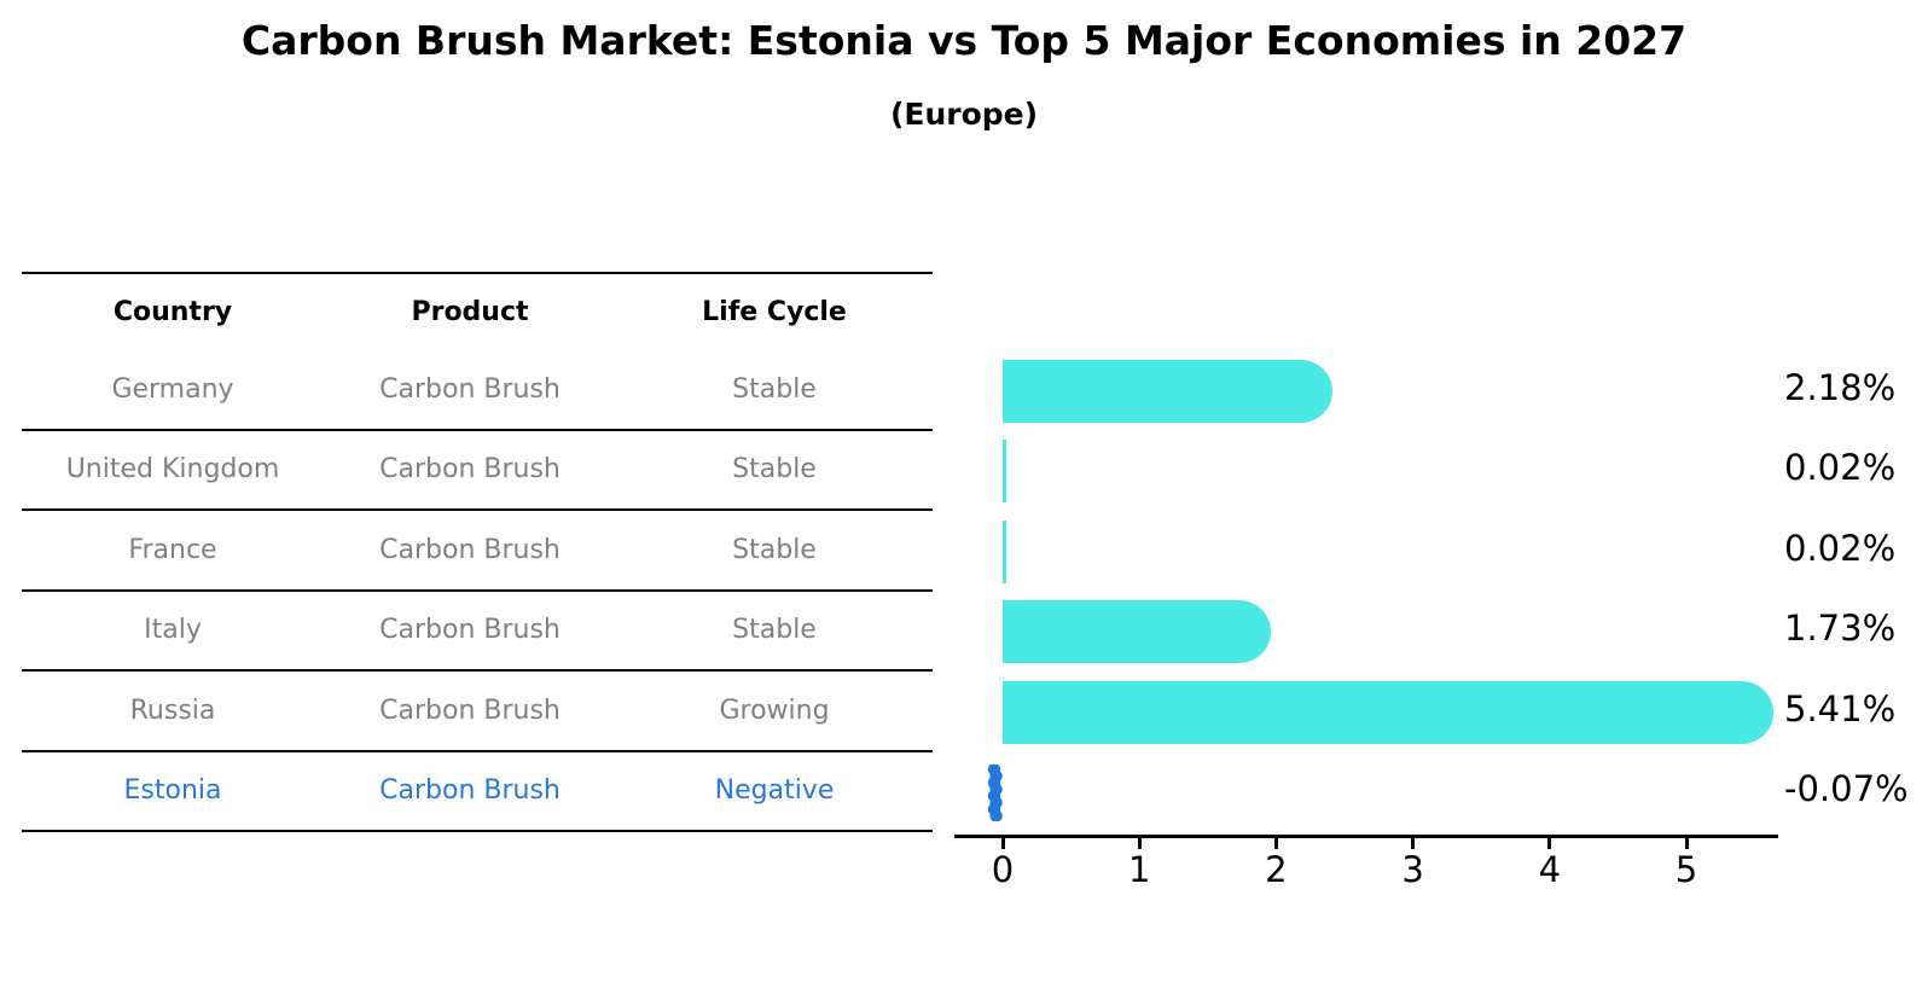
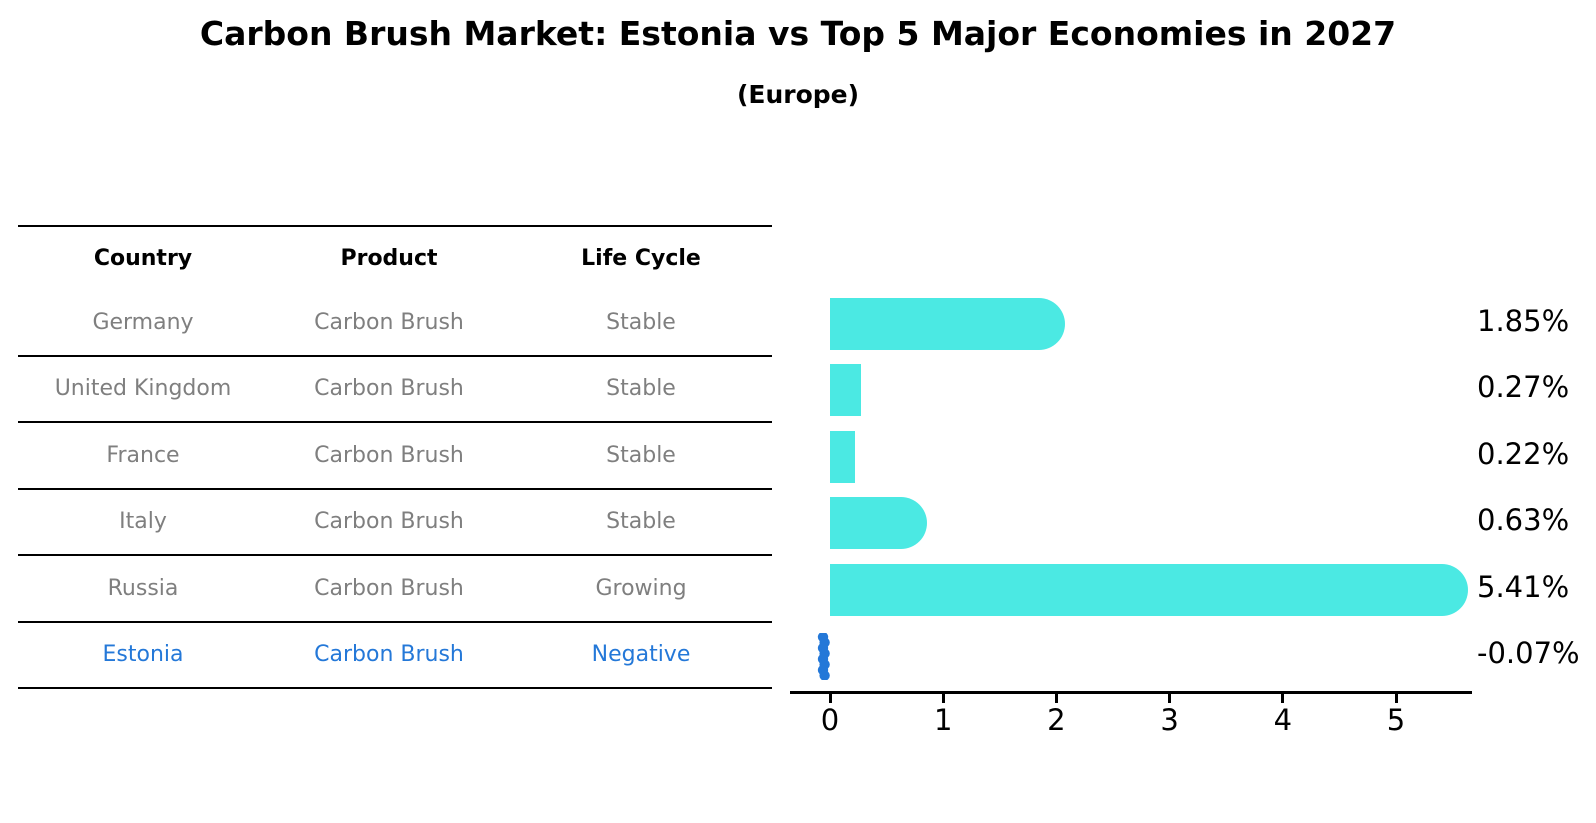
Germany: 2.18% -> 1.85%
United Kingdom: 0.02% -> 0.27%
France: 0.02% -> 0.22%
Italy: 1.73% -> 0.63%
